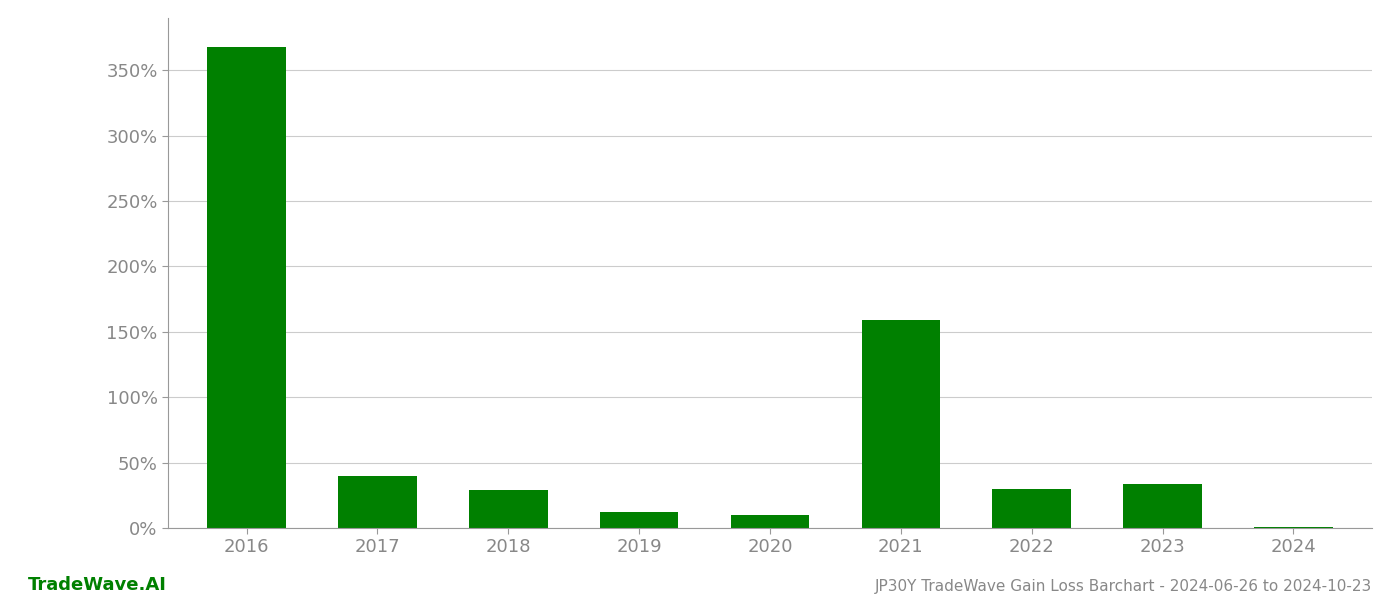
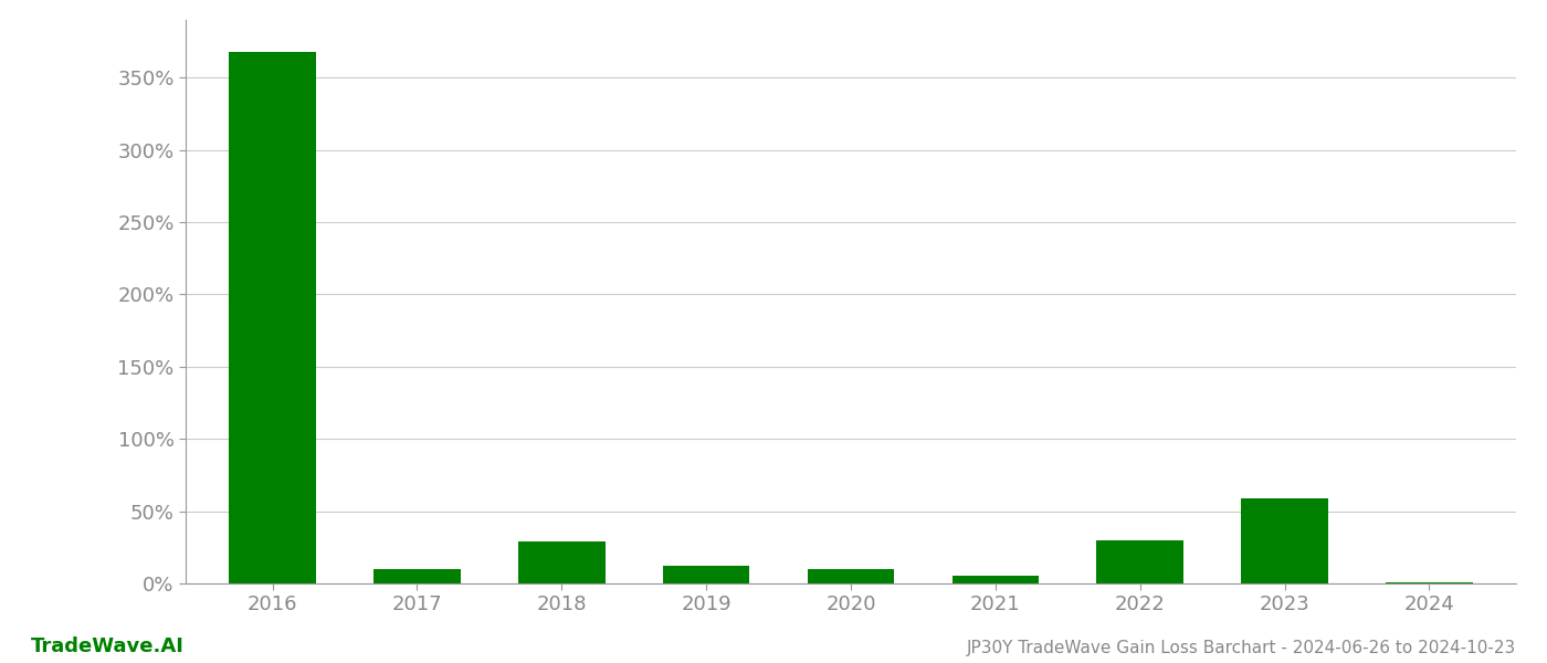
2017: 40% -> 10%
2021: 159% -> 5%
2023: 34% -> 59%
